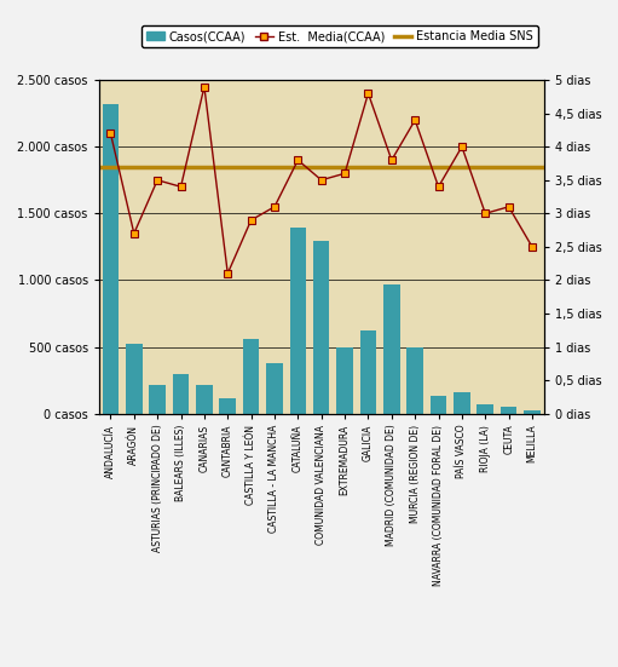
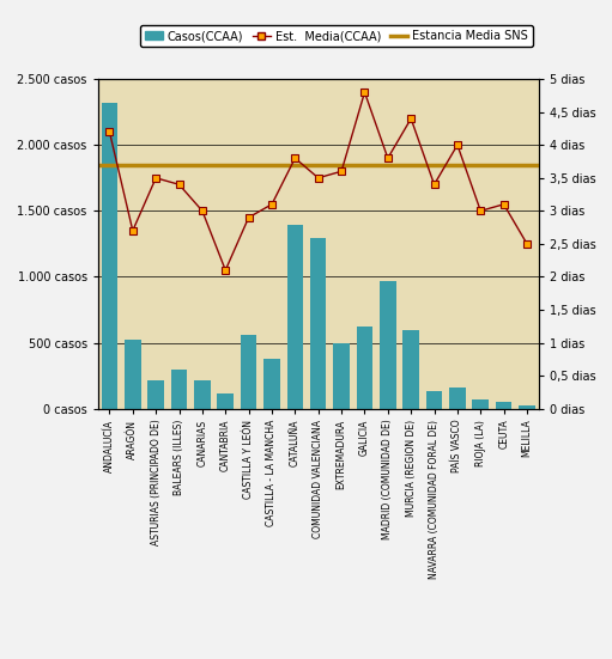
Est. Media(CCAA)/CANARIAS: 4,9 dias -> 3,0 dias
Casos(CCAA)/MURCIA (REGION DE): 500 casos -> 600 casos
